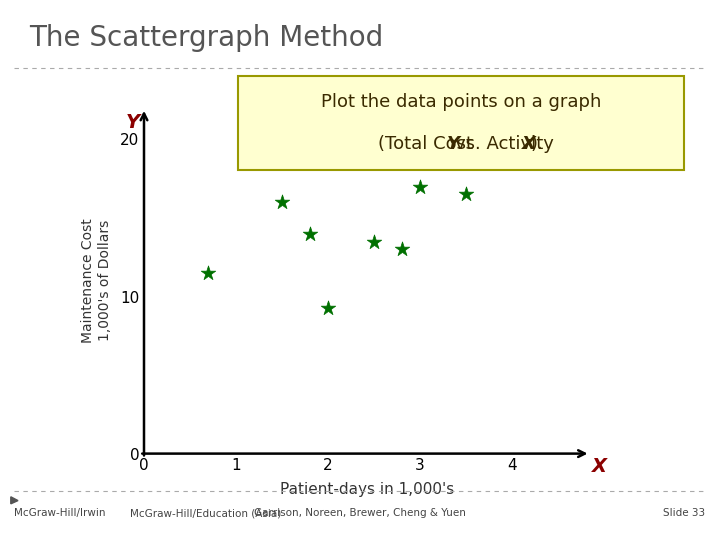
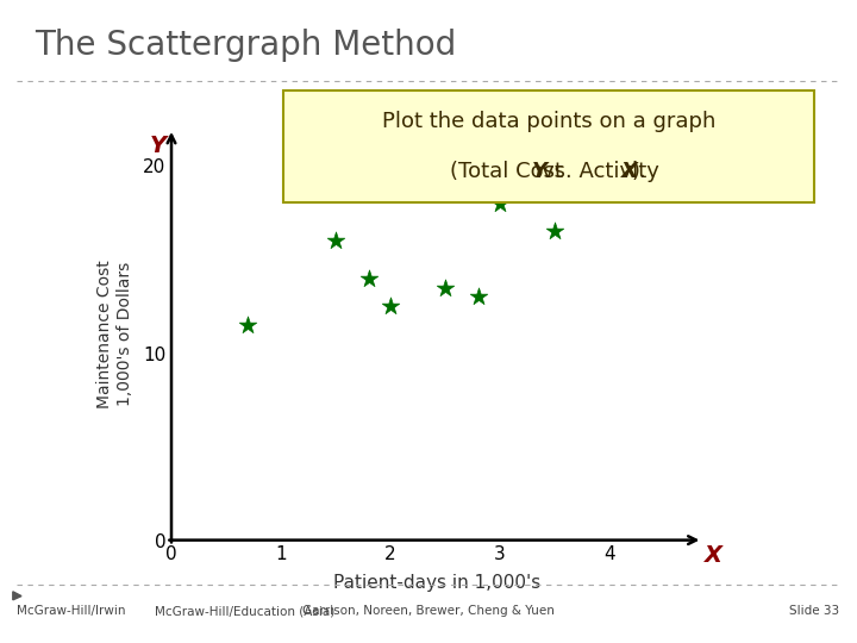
2: 9.3 -> 12.5
3: 17.0 -> 18.0
